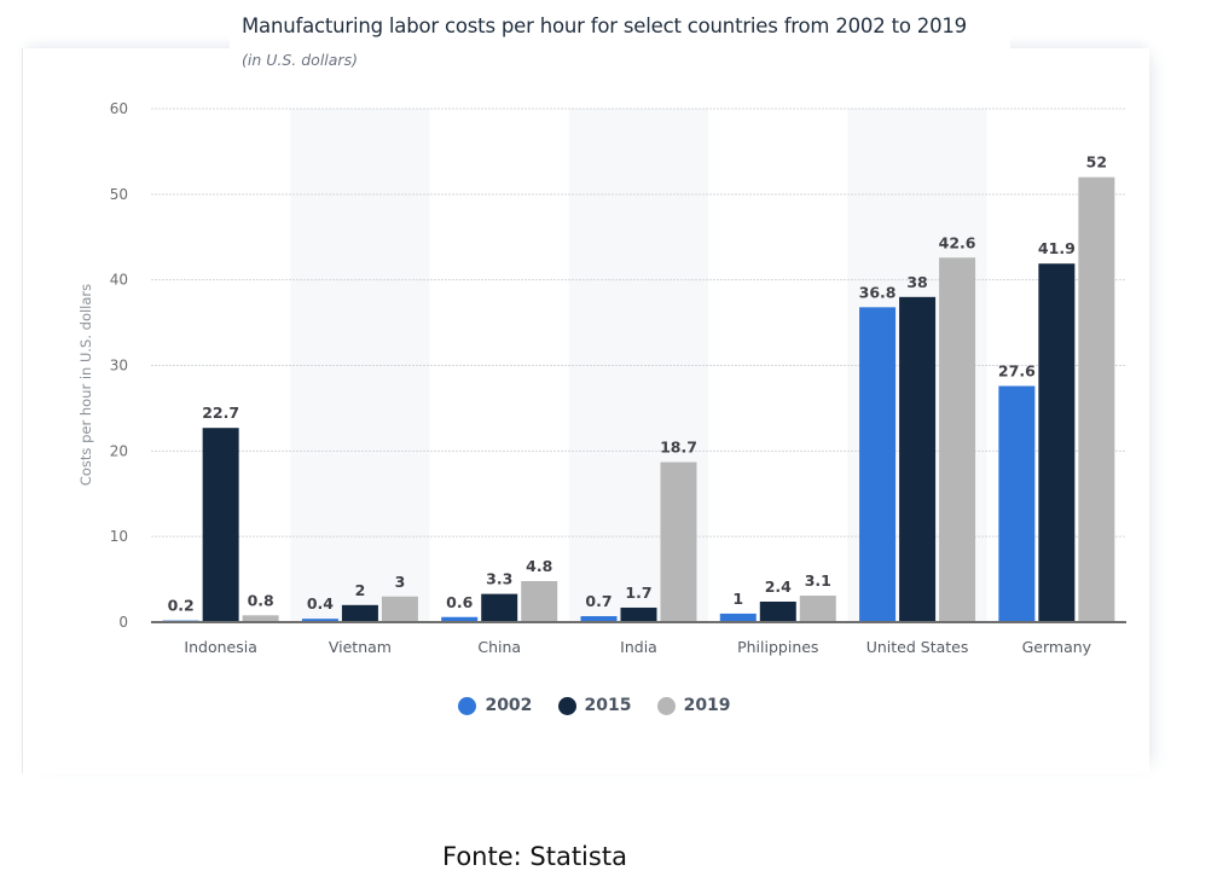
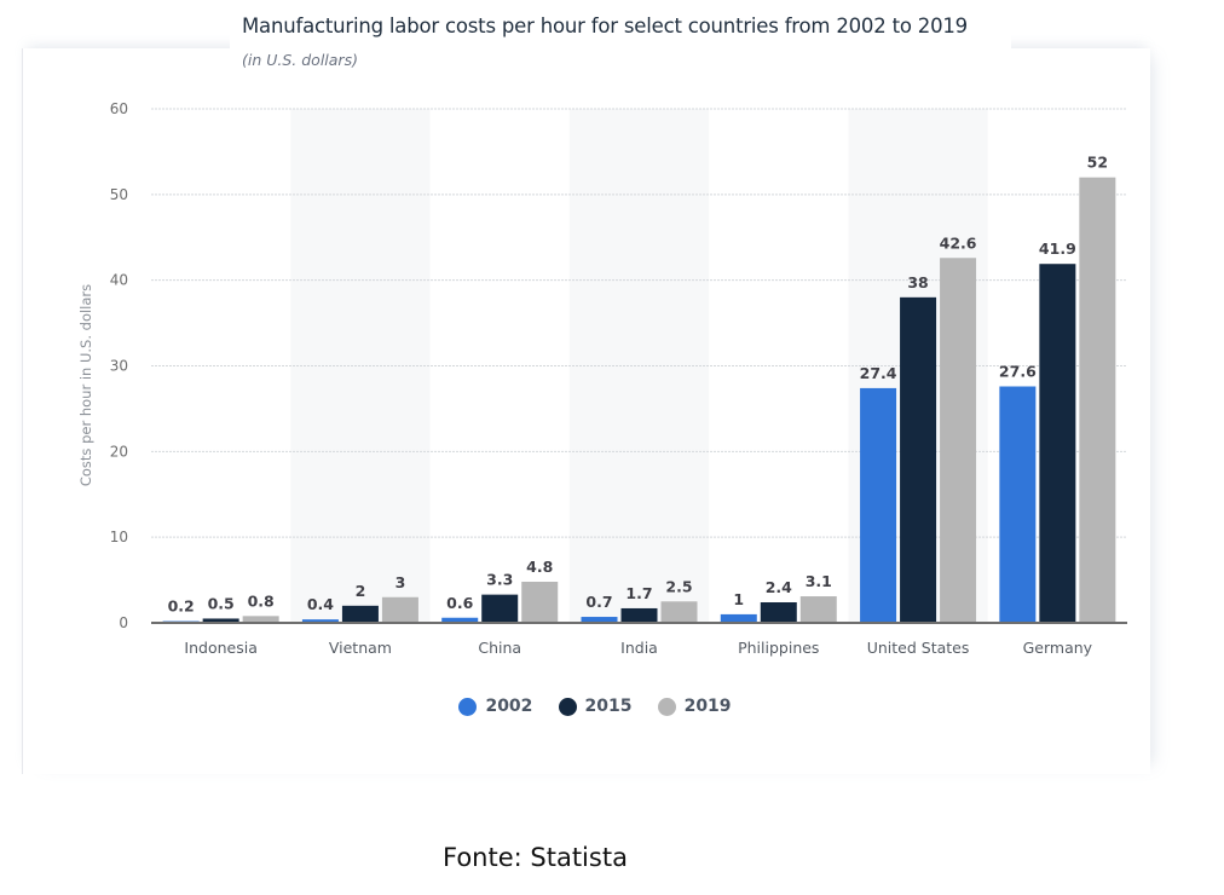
2015/Indonesia: 22.7 -> 0.5
2019/India: 18.7 -> 2.5
2002/United States: 36.8 -> 27.4
